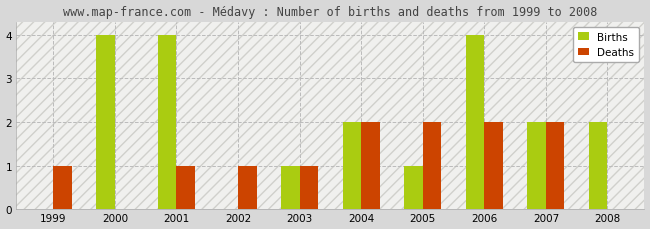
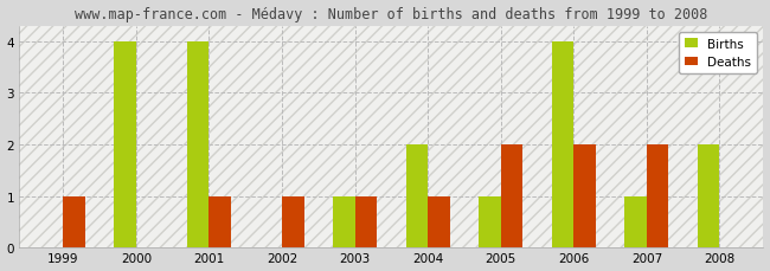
Deaths/2004: 2 -> 1
Births/2007: 2 -> 1
